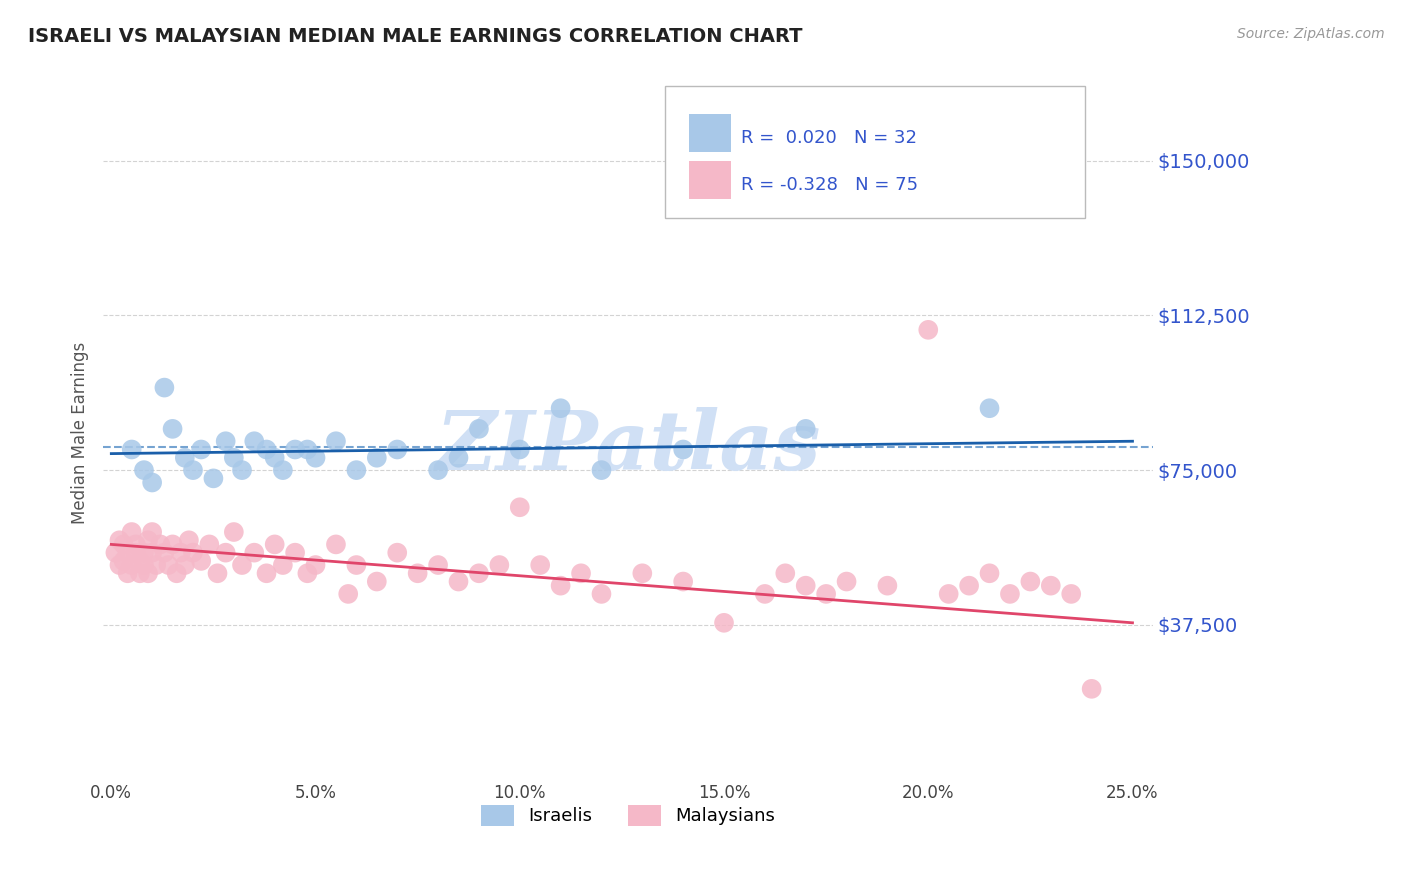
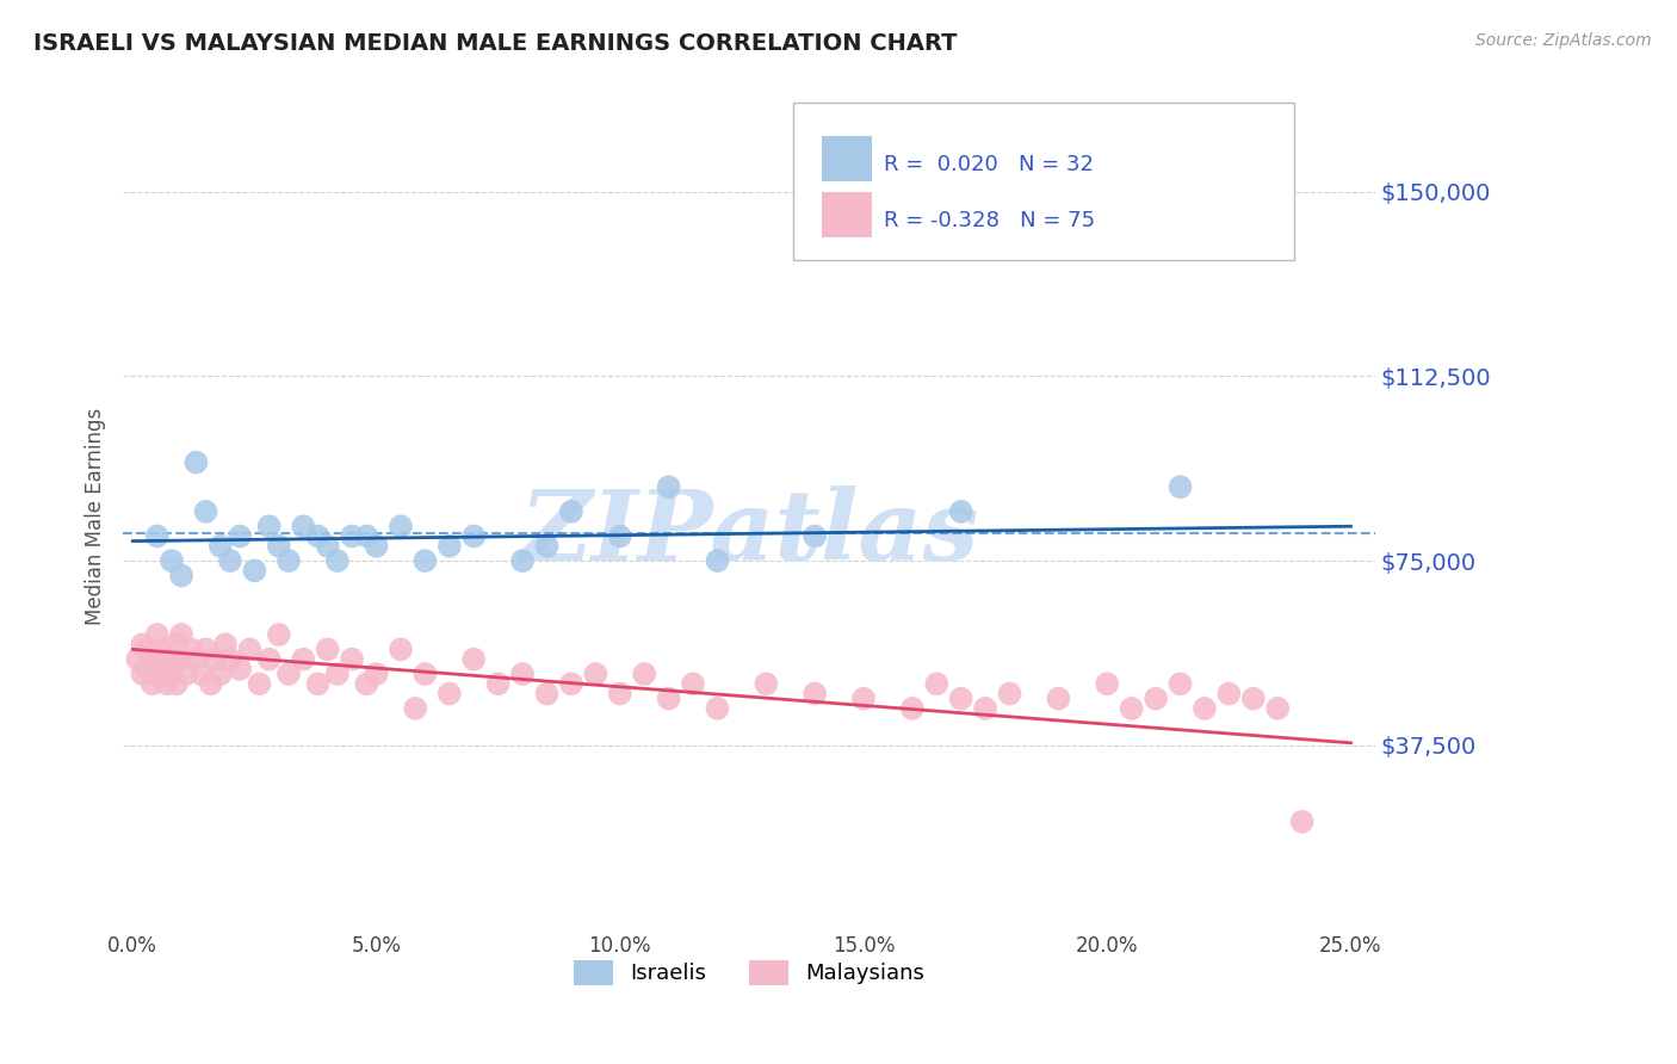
Malaysians/10.0%: $66,000 -> $48,000
Malaysians/15.0%: $38,000 -> $47,000
Malaysians/20.0%: $109,000 -> $50,000
